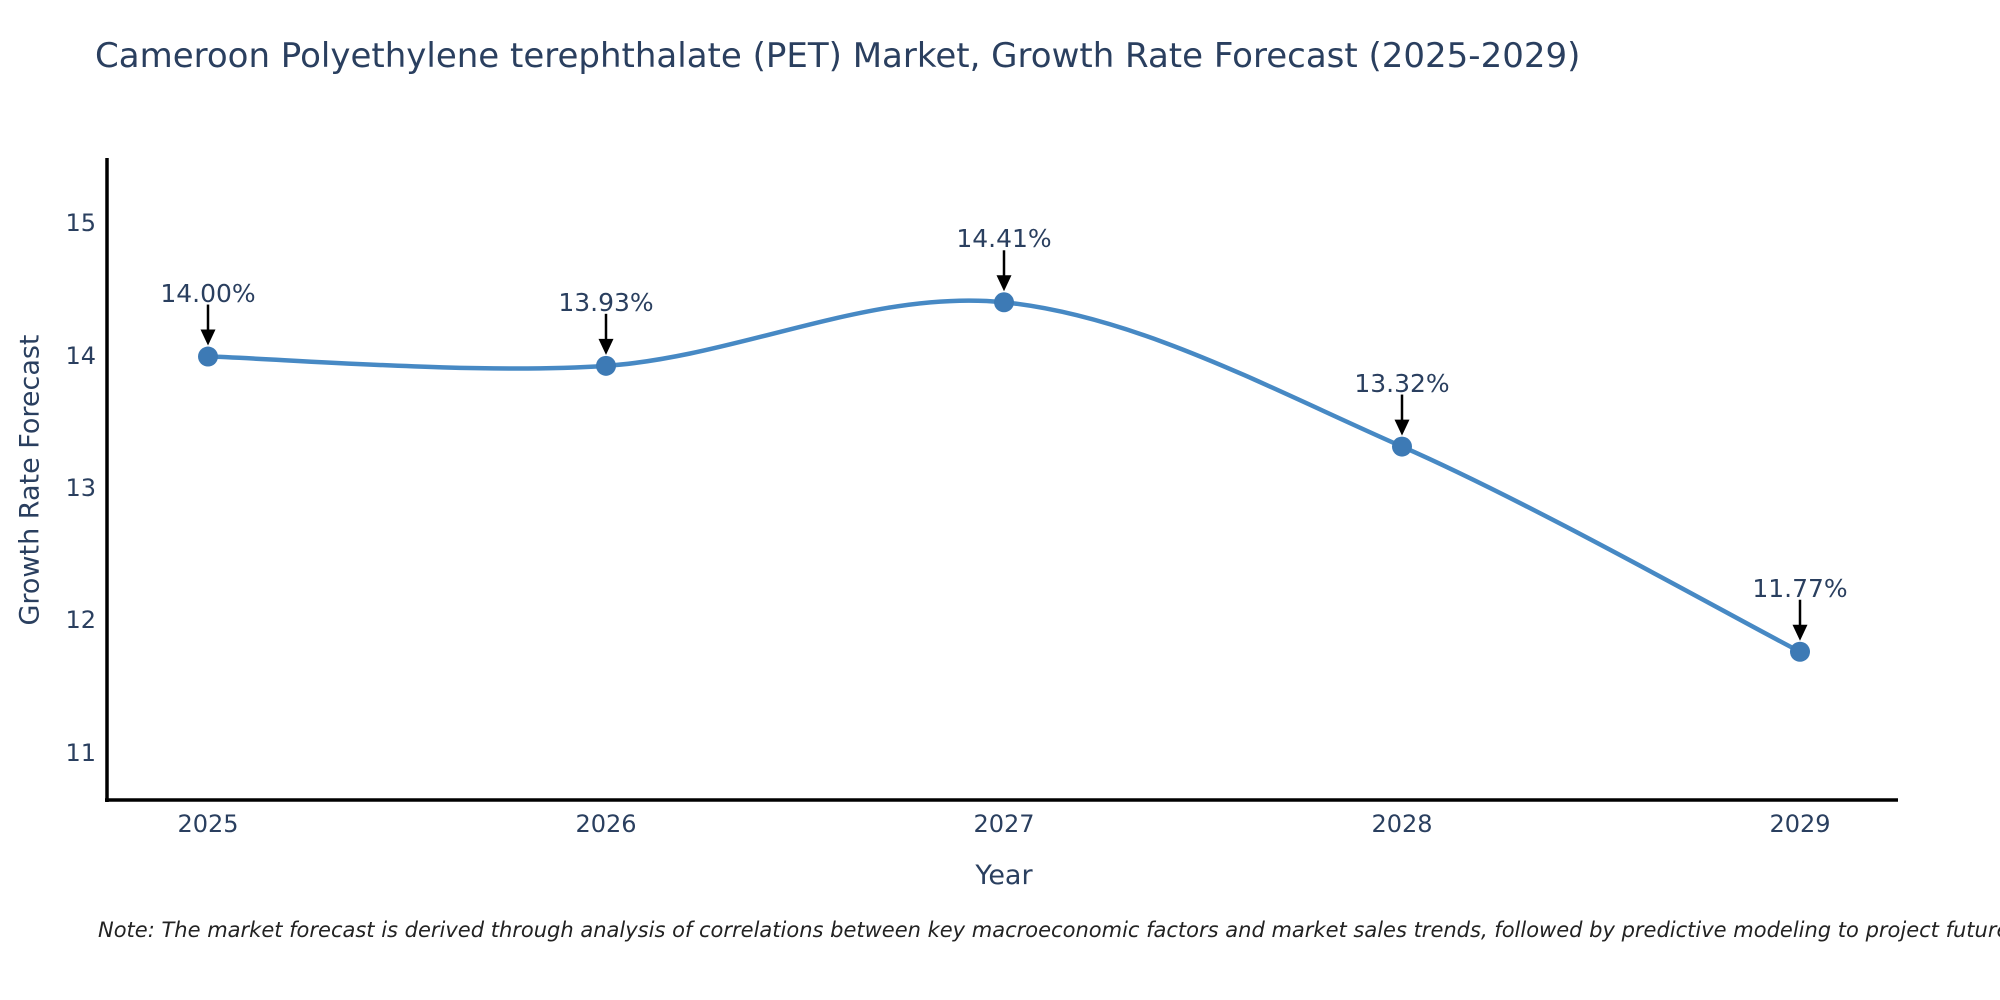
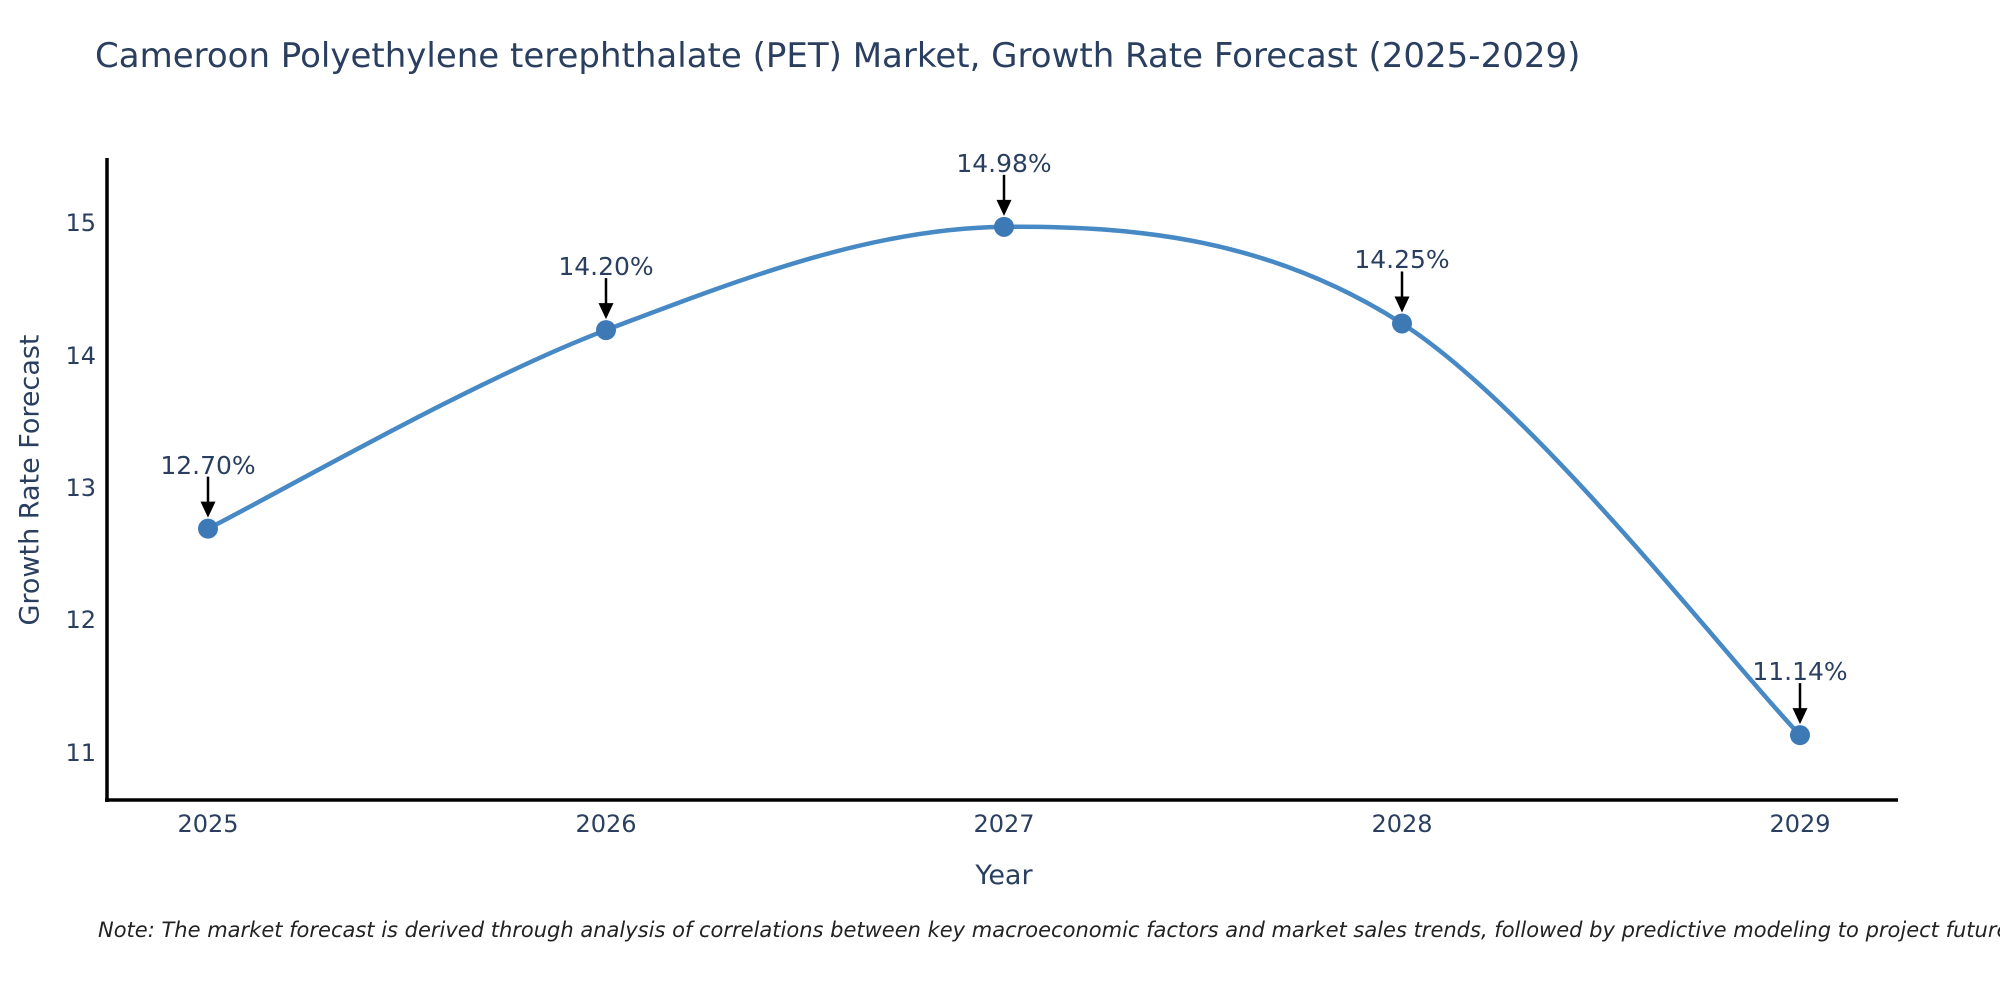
2025: 14.00% -> 12.70%
2026: 13.93% -> 14.20%
2027: 14.41% -> 14.98%
2028: 13.32% -> 14.25%
2029: 11.77% -> 11.14%
